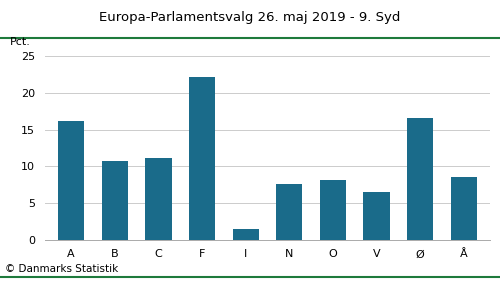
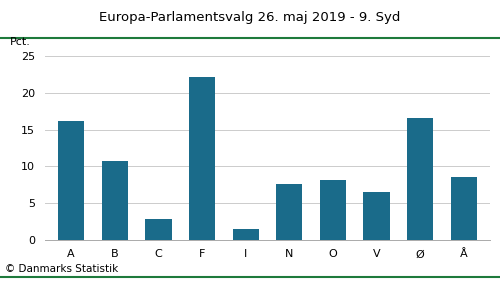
C: 11.2 -> 2.8
